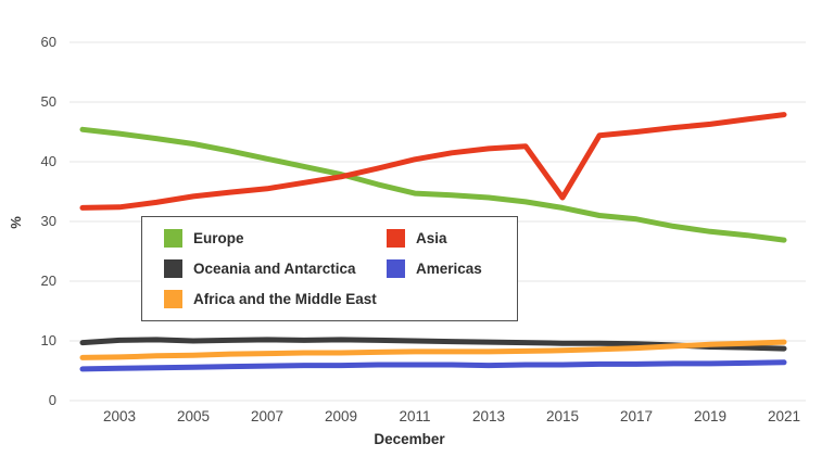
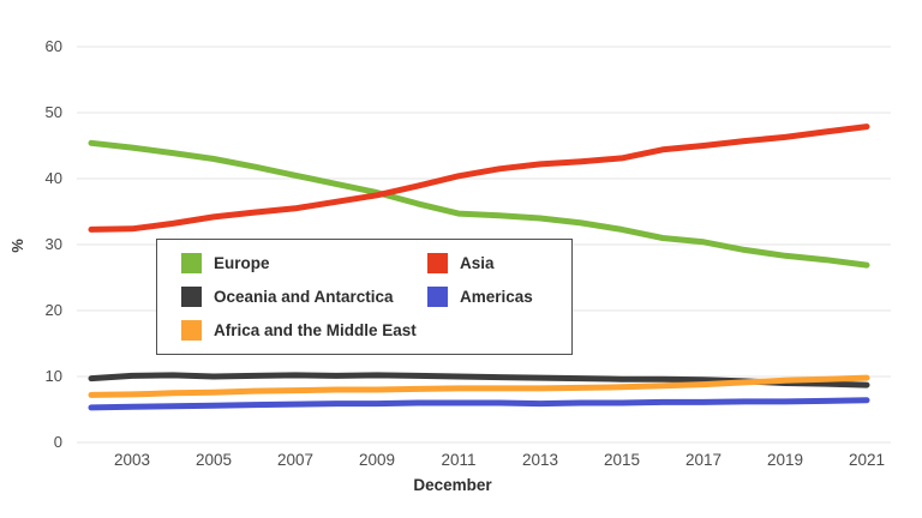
Asia/2015: 34 -> 43
